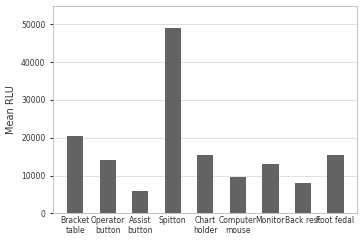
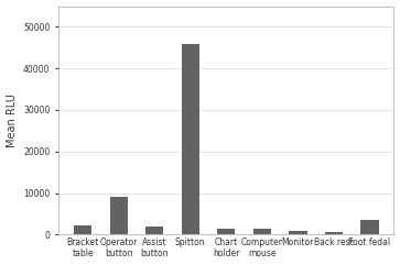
Bracket table: 20500 -> 2200
Operator button: 14000 -> 9000
Assist button: 6000 -> 2000
Spitton: 49000 -> 46000
Chart holder: 15500 -> 1500
Computer mouse: 9500 -> 1300
Monitor: 13000 -> 900
Back rest: 8000 -> 500
Foot fedal: 15500 -> 3500
